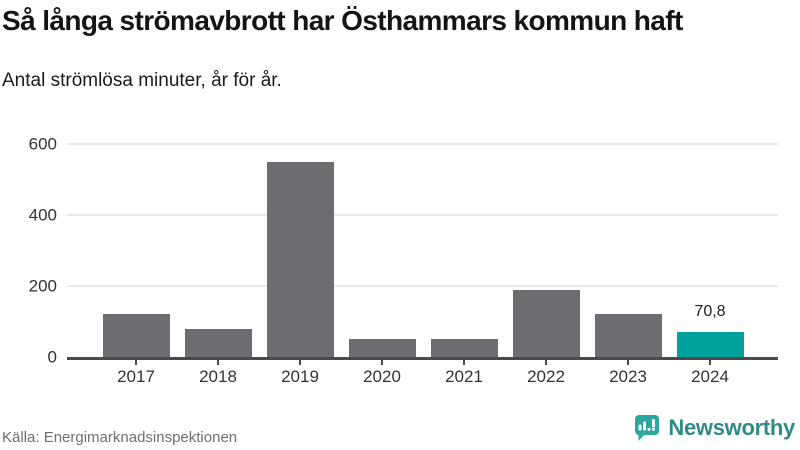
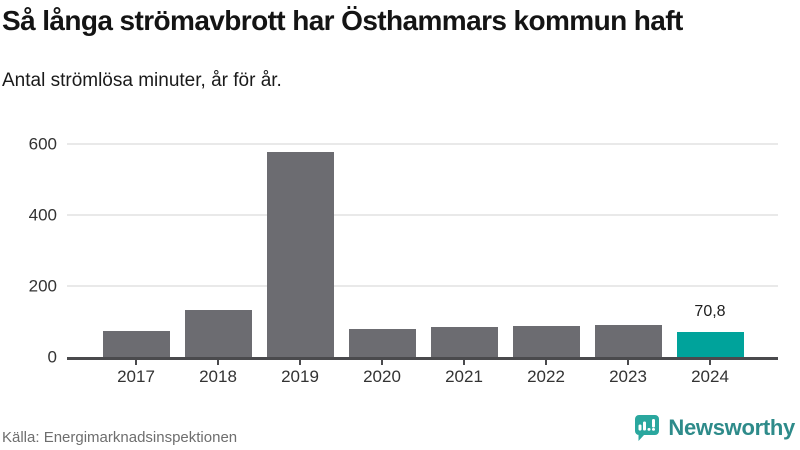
2017: 120 -> 70
2018: 80 -> 130
2019: 550 -> 580
2020: 50 -> 80
2021: 50 -> 80
2022: 190 -> 90
2023: 120 -> 90
